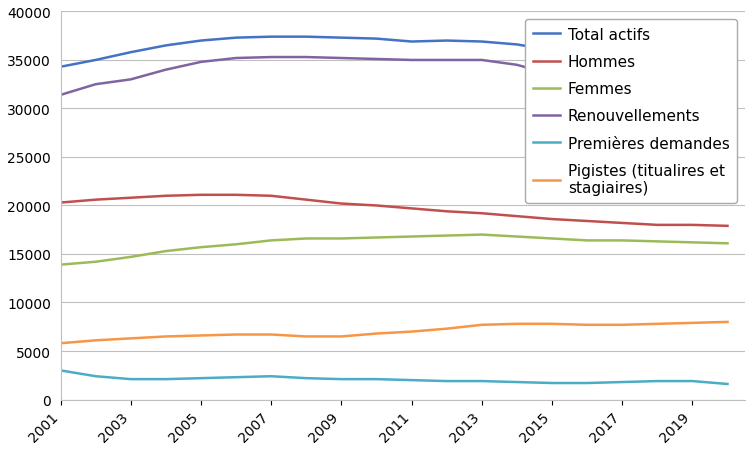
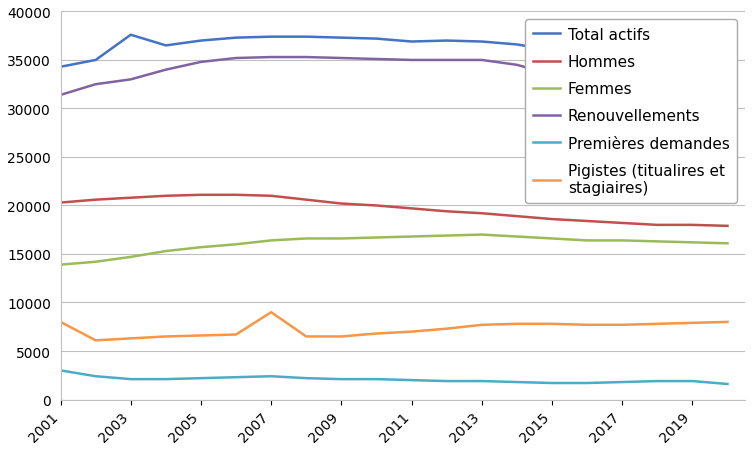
Pigistes (titualires et stagiaires)/2001: 5800 -> 8000
Total actifs/2003: 35800 -> 37600
Pigistes (titualires et stagiaires)/2007: 6700 -> 9000
